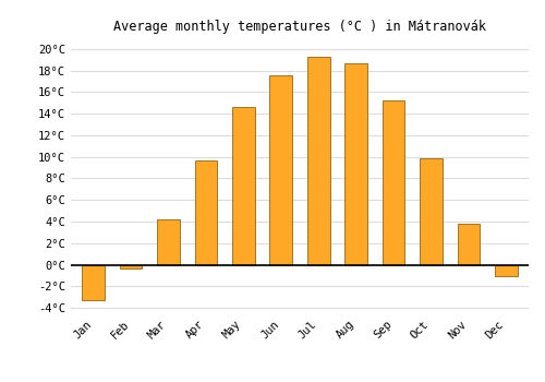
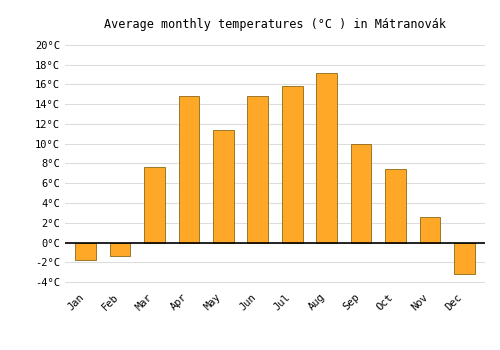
Jan: -3.3°C -> -1.8°C
Feb: -0.4°C -> -1.4°C
Mar: 4.2°C -> 7.6°C
Apr: 9.7°C -> 14.8°C
May: 14.6°C -> 11.4°C
Jun: 17.6°C -> 14.8°C
Jul: 19.3°C -> 15.8°C
Aug: 18.7°C -> 17.2°C
Sep: 15.2°C -> 10.0°C
Oct: 9.9°C -> 7.4°C
Nov: 3.8°C -> 2.6°C
Dec: -1.1°C -> -3.2°C
